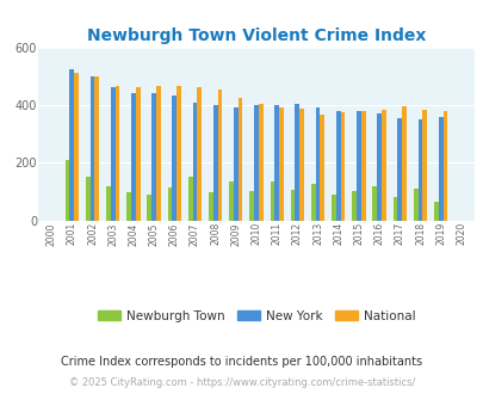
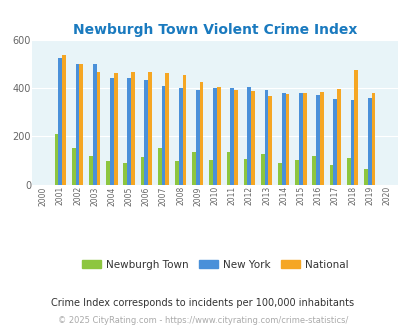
National/2001: 510 -> 535
New York/2003: 462 -> 500
National/2018: 383 -> 475
